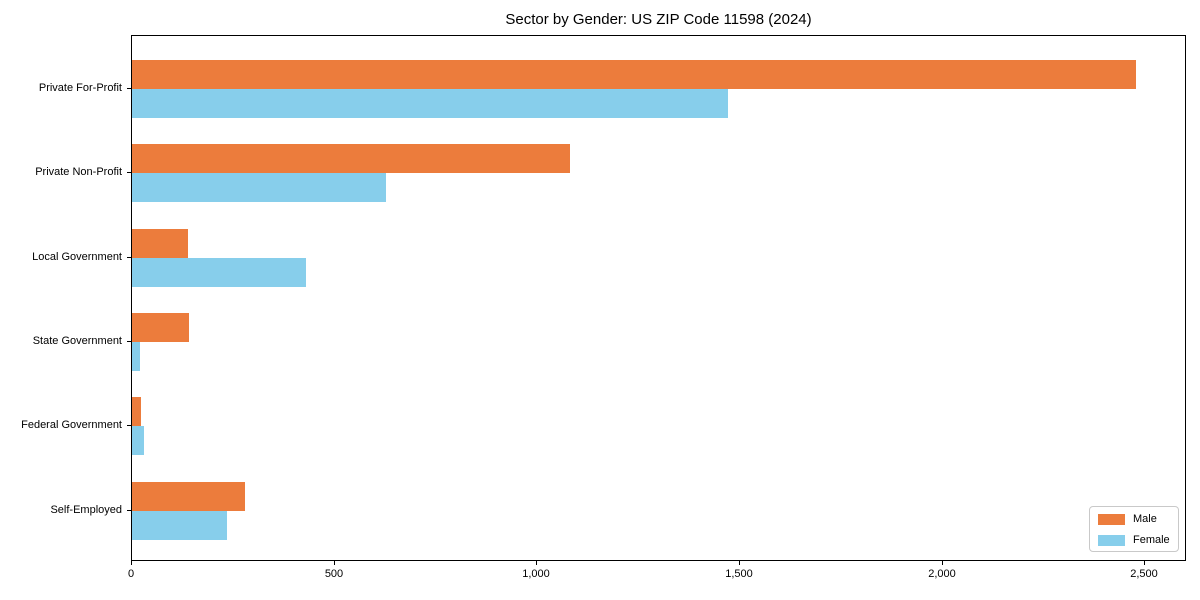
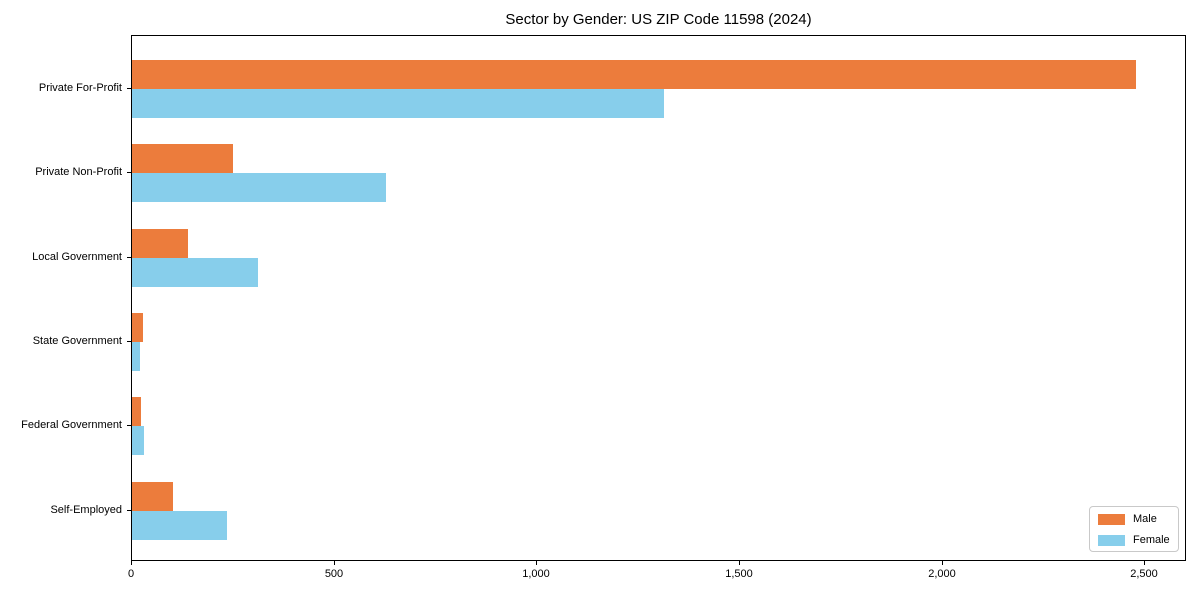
Female/Private For-Profit: 1470 -> 1310
Male/Private Non-Profit: 1080 -> 250
Female/Local Government: 430 -> 310
Male/State Government: 140 -> 30
Male/Self-Employed: 280 -> 100
